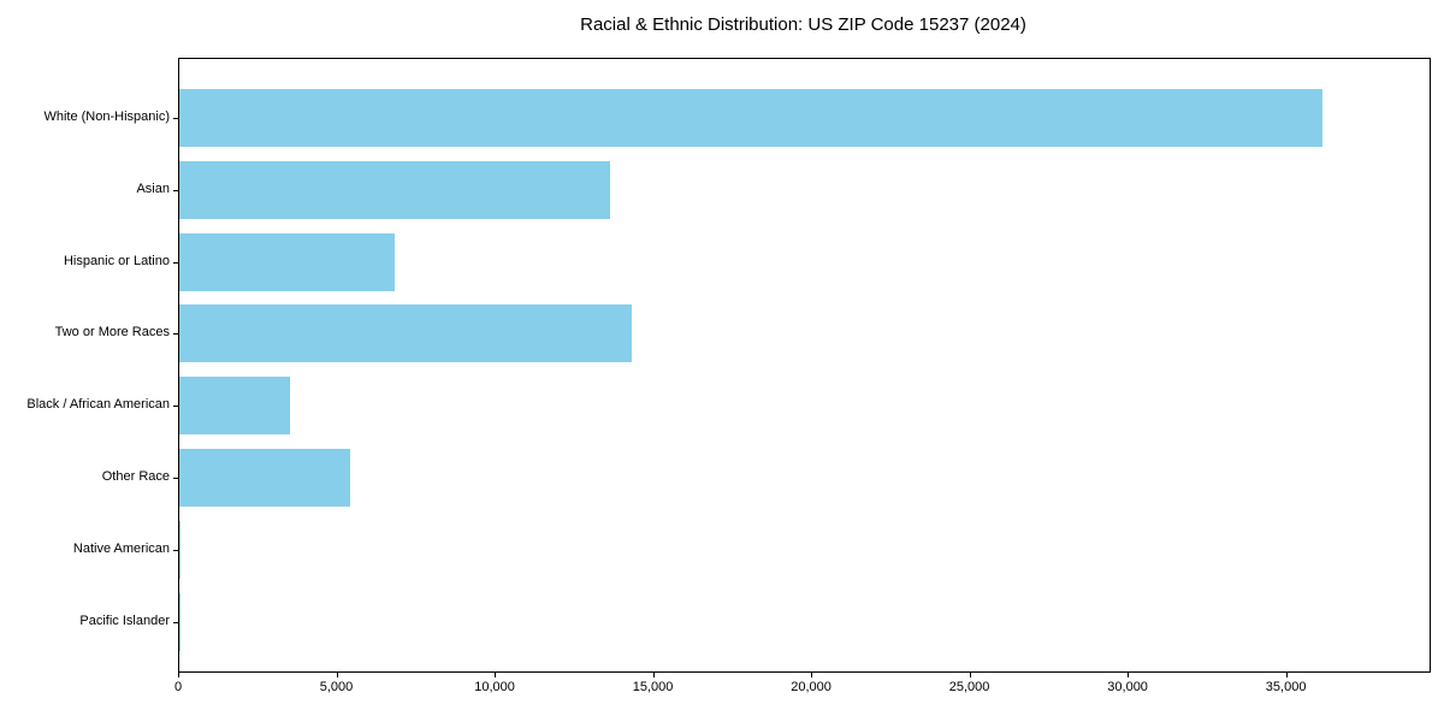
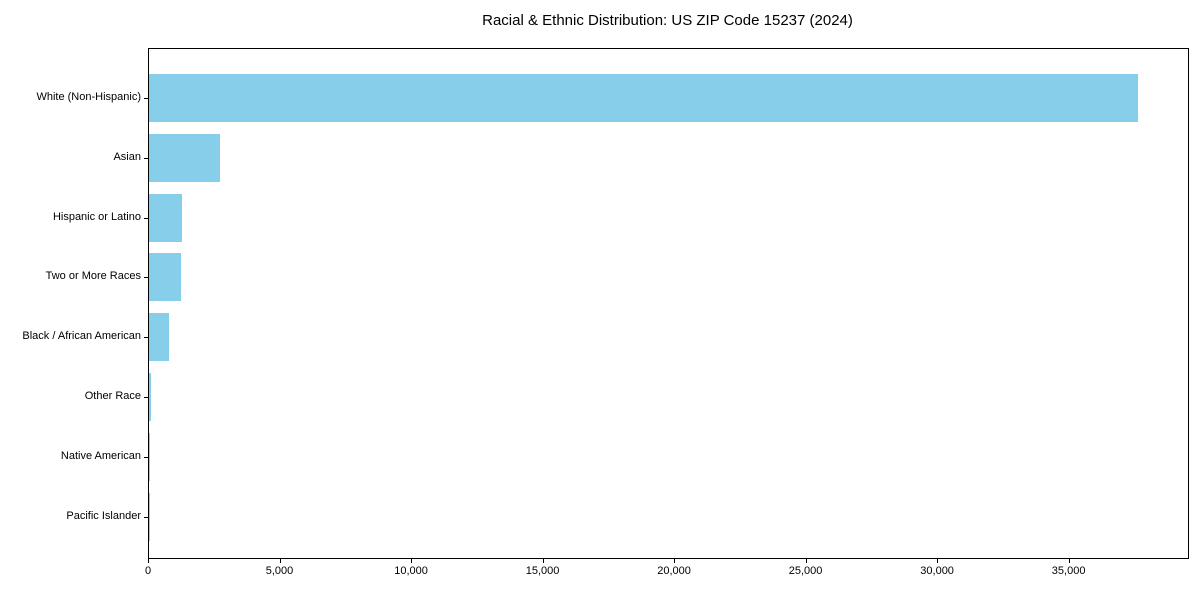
White (Non-Hispanic): 36100 -> 37600
Asian: 13600 -> 2700
Hispanic or Latino: 6800 -> 1200
Two or More Races: 14300 -> 1200
Black / African American: 3500 -> 800
Other Race: 5400 -> 100
